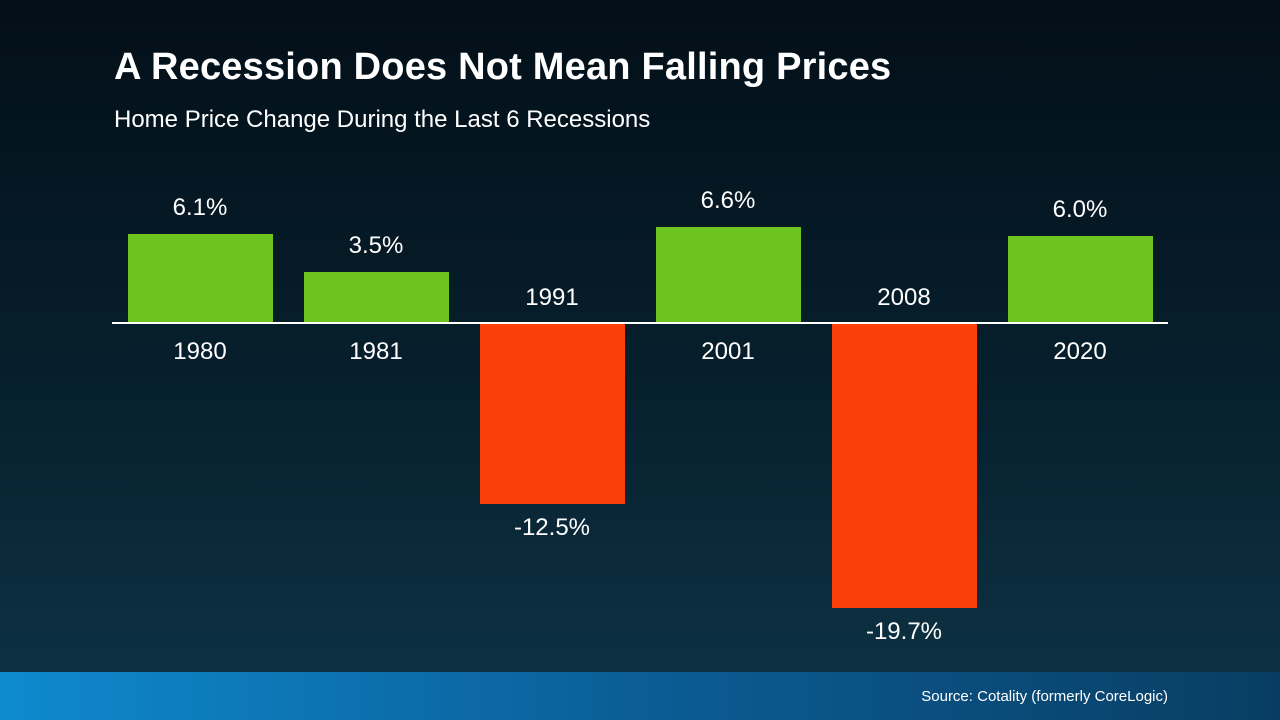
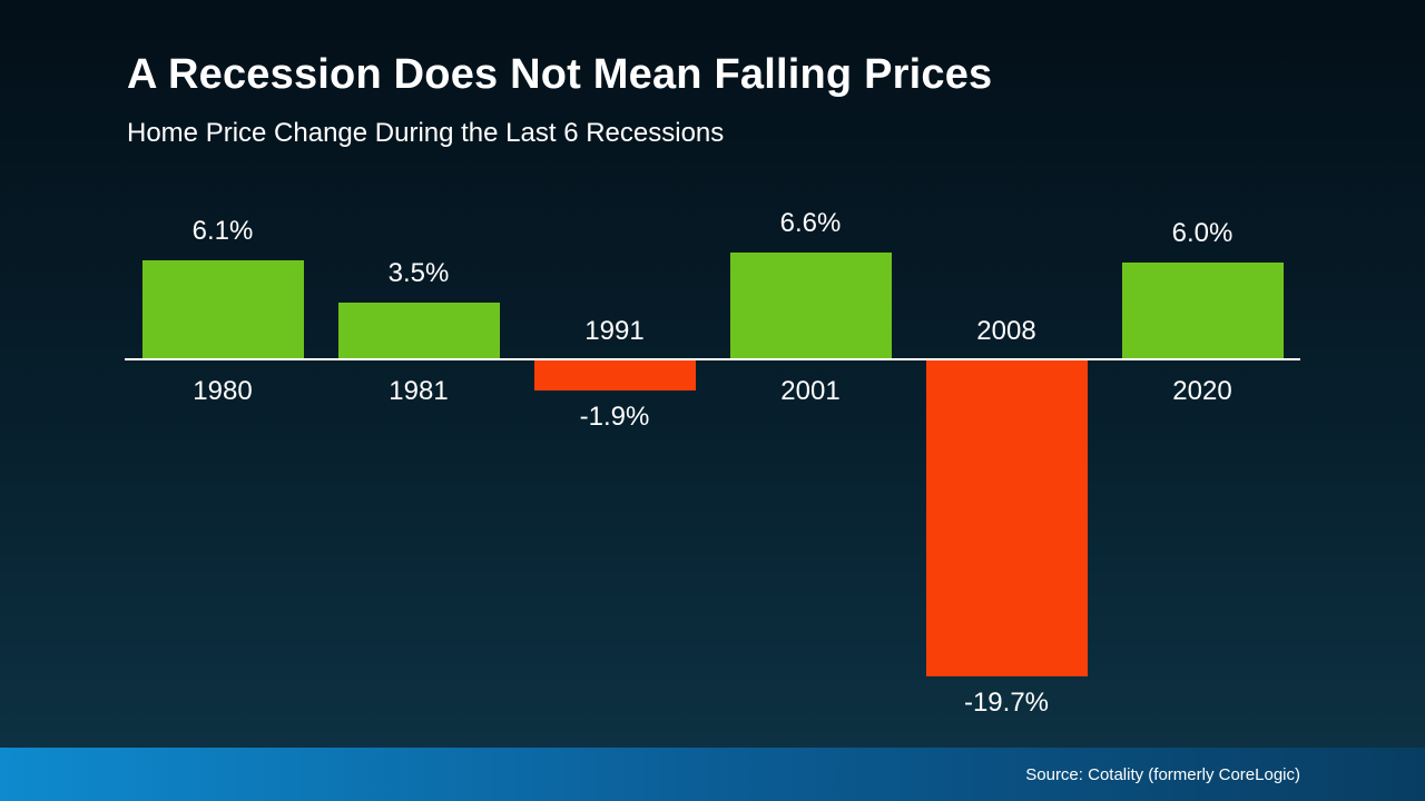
1991: -12.5% -> -1.9%
